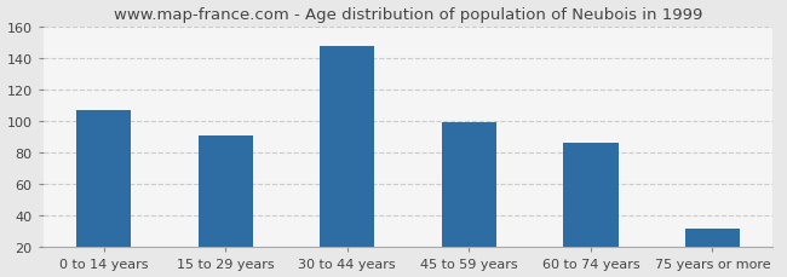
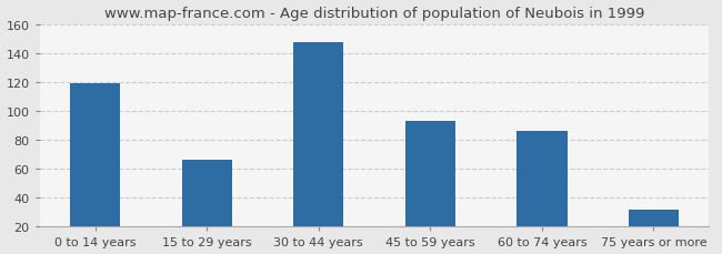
0 to 14 years: 107 -> 119
15 to 29 years: 91 -> 66
45 to 59 years: 99 -> 93
